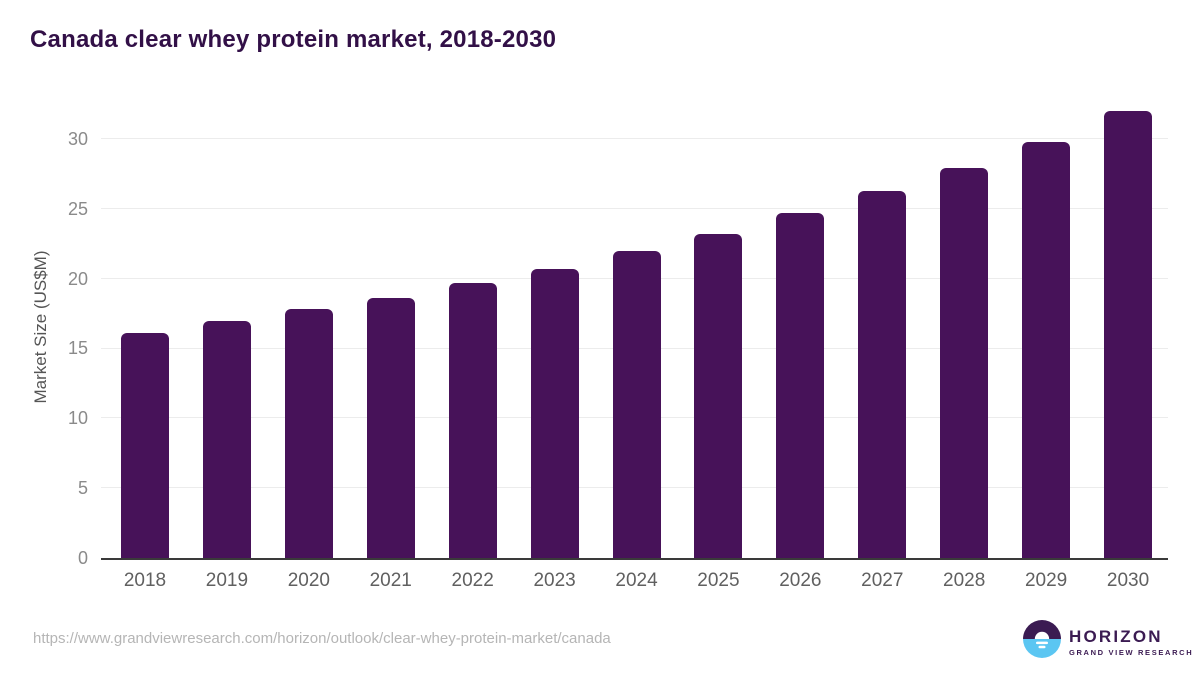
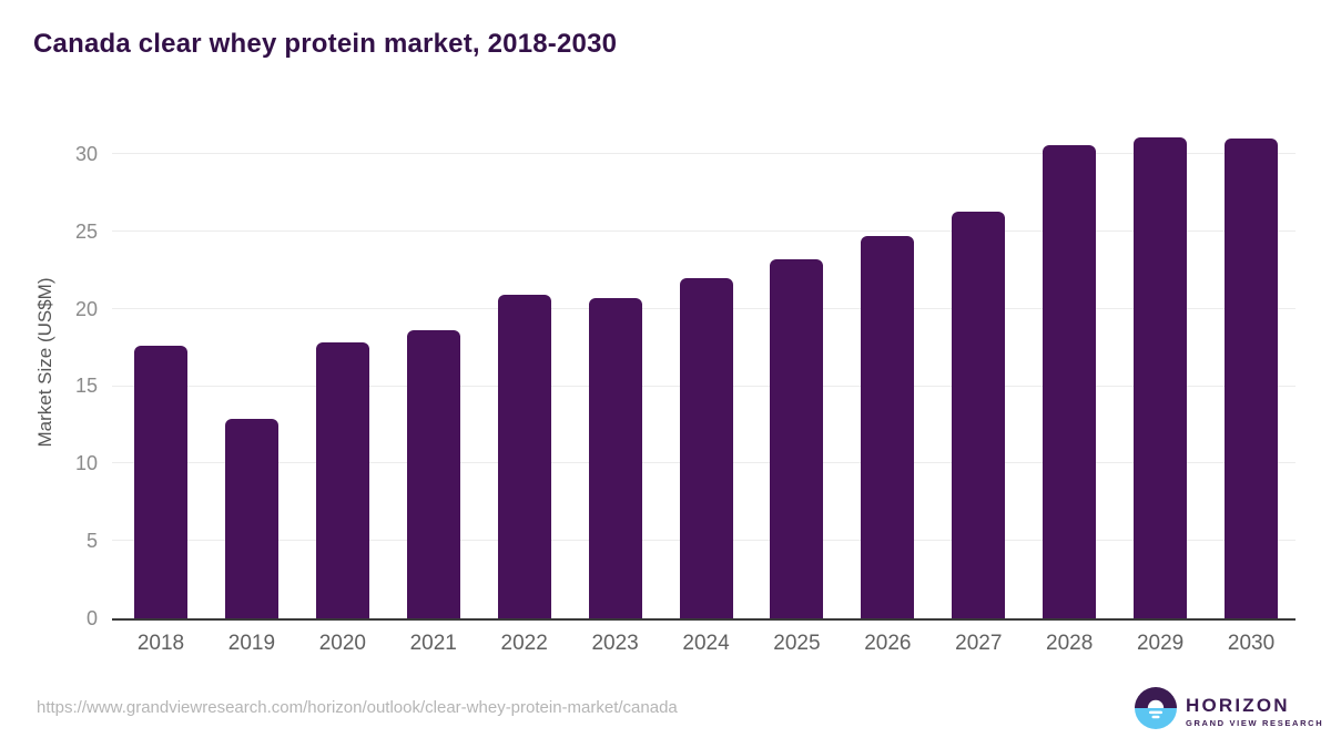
2018: 16.1 -> 17.6
2019: 17.0 -> 12.9
2022: 19.7 -> 20.9
2028: 27.9 -> 30.6
2029: 29.8 -> 31.1
2030: 32.0 -> 31.0
